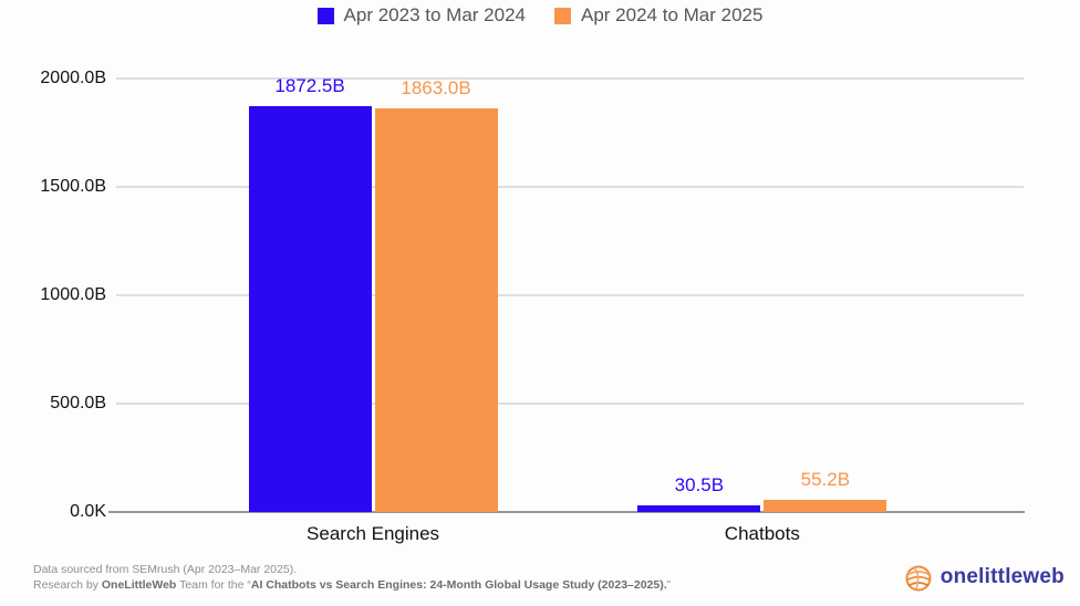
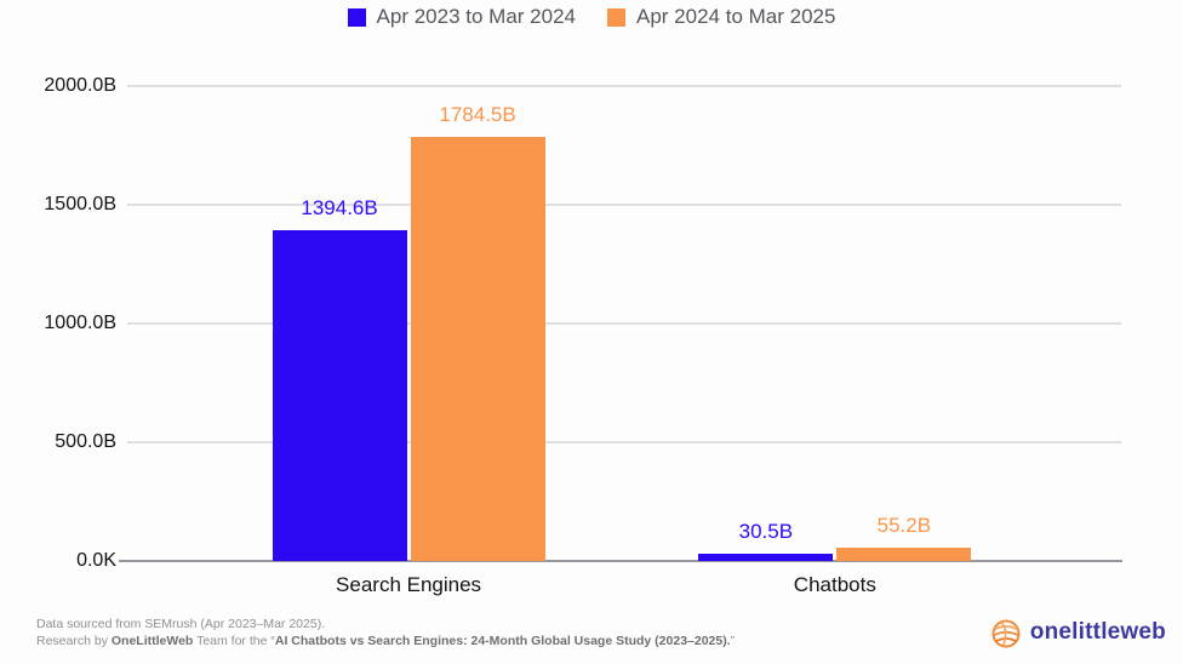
Apr 2023 to Mar 2024/Search Engines: 1872.5B -> 1394.6B
Apr 2024 to Mar 2025/Search Engines: 1863.0B -> 1784.5B
